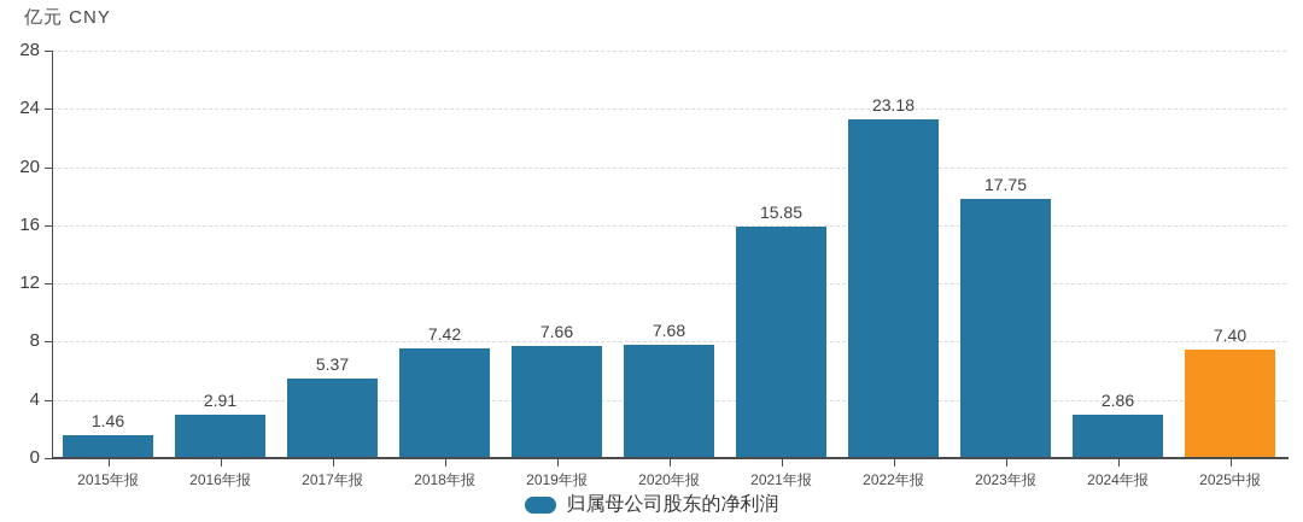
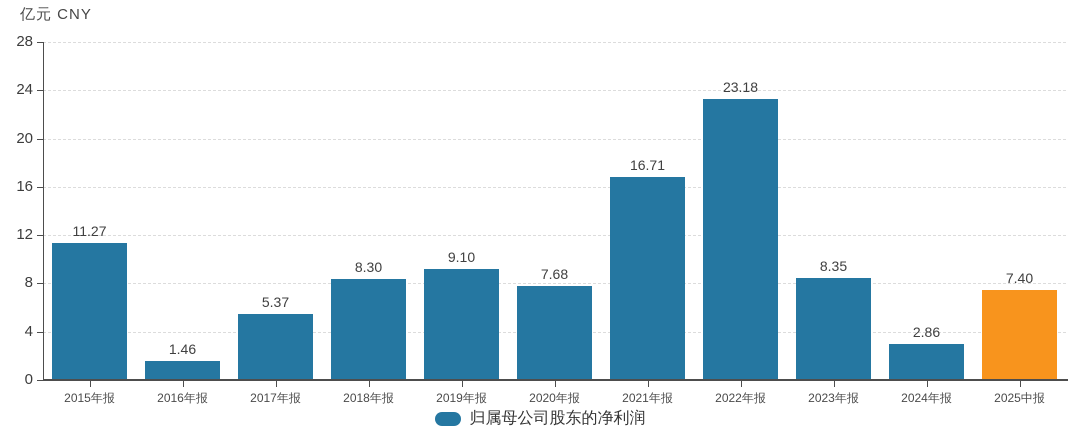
2015年报: 1.46 -> 11.27
2016年报: 2.91 -> 1.46
2018年报: 7.42 -> 8.30
2019年报: 7.66 -> 9.10
2021年报: 15.85 -> 16.71
2023年报: 17.75 -> 8.35
